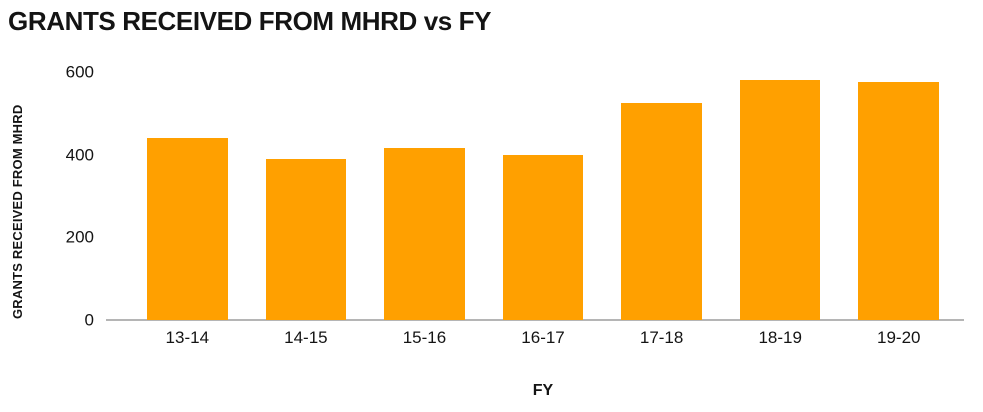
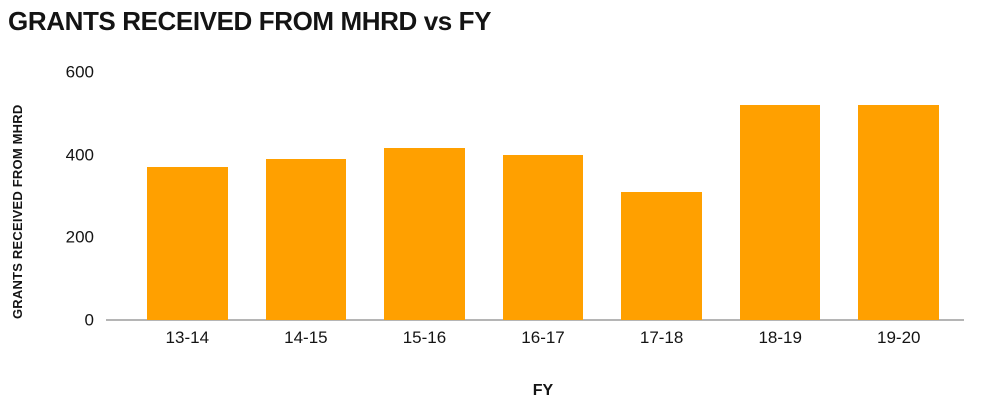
13-14: 440 -> 370
17-18: 520 -> 310
18-19: 580 -> 520
19-20: 580 -> 520
